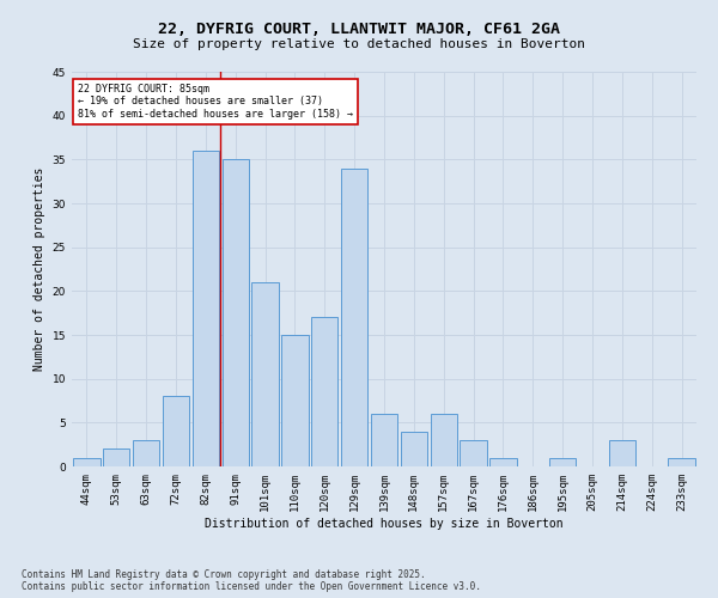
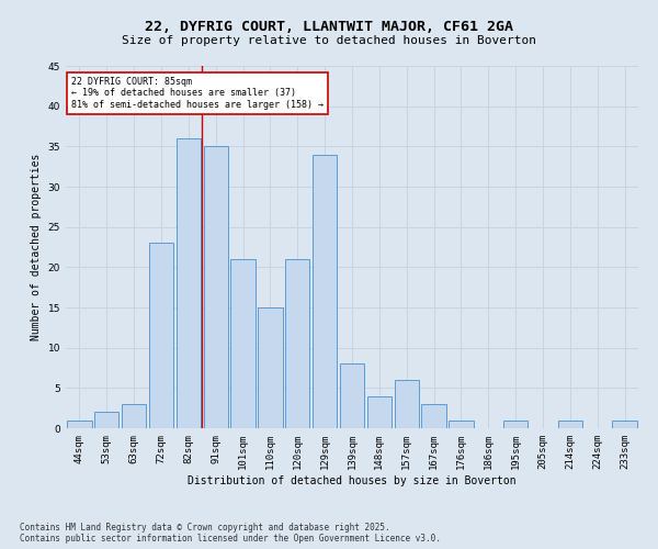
72sqm: 8 -> 23
120sqm: 17 -> 21
139sqm: 6 -> 8
214sqm: 3 -> 1
